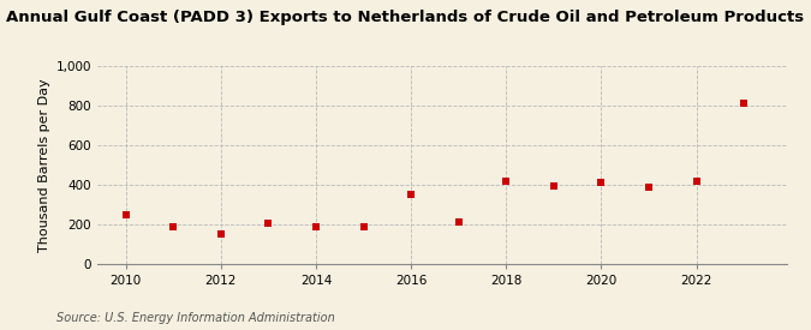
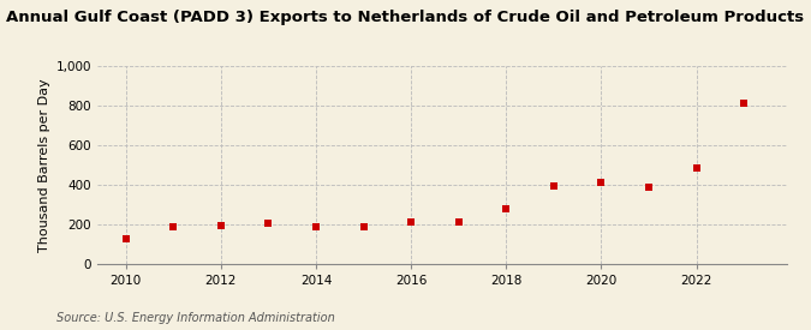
2010: 250 -> 130
2012: 150 -> 200
2016: 350 -> 220
2018: 420 -> 280
2022: 420 -> 480
